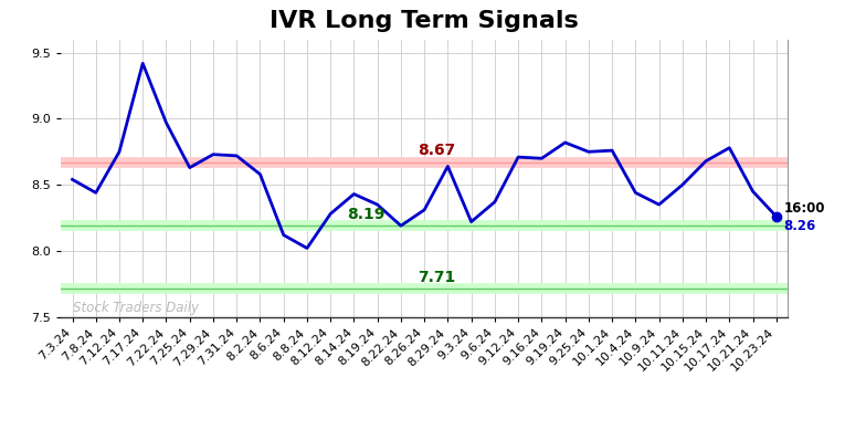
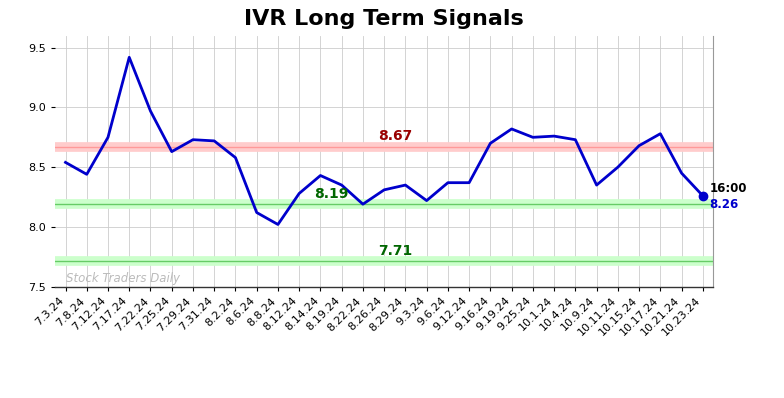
8.29.24: 8.64 -> 8.35
9.12.24: 8.71 -> 8.37
10.4.24: 8.44 -> 8.73
